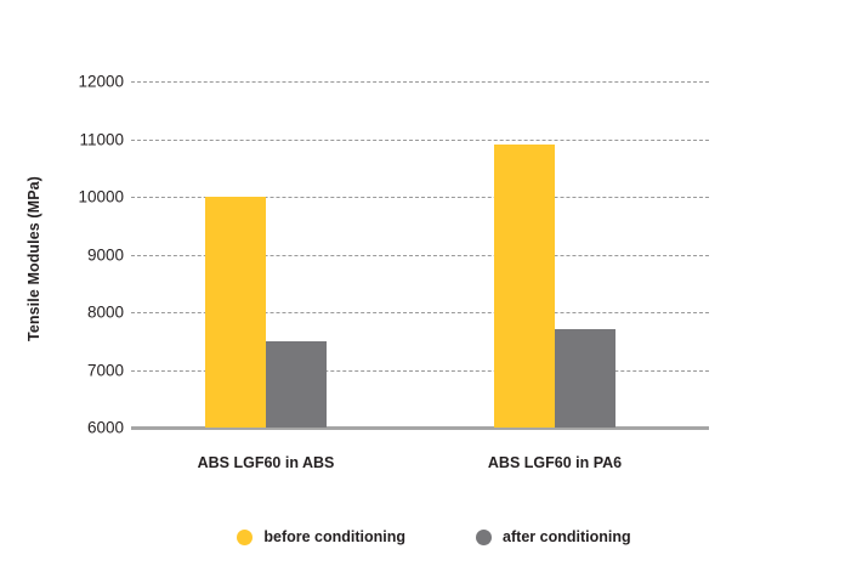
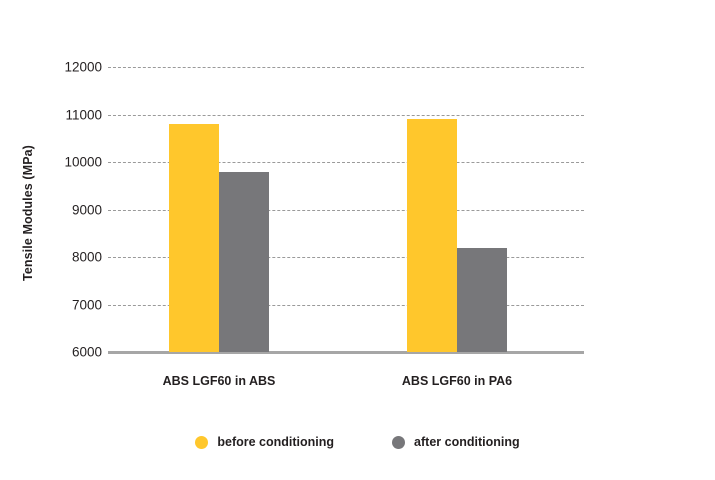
before conditioning/ABS LGF60 in ABS: 10000 -> 10800
after conditioning/ABS LGF60 in ABS: 7500 -> 9800
after conditioning/ABS LGF60 in PA6: 7700 -> 8200
